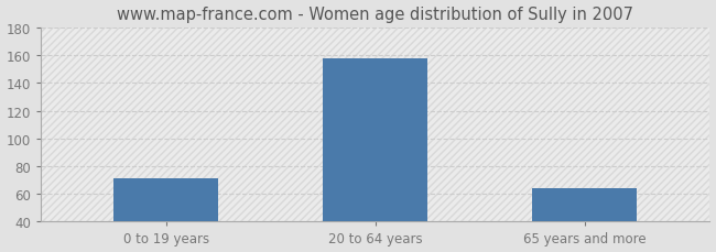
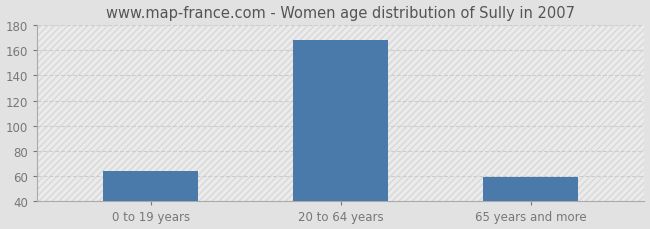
0 to 19 years: 71 -> 64
20 to 64 years: 158 -> 168
65 years and more: 64 -> 59
